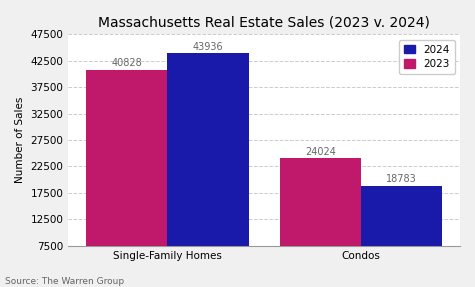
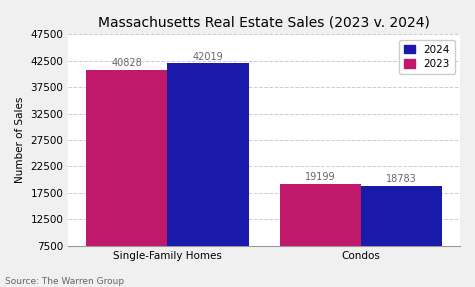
2024/Single-Family Homes: 43936 -> 42019
2023/Condos: 24024 -> 19199
